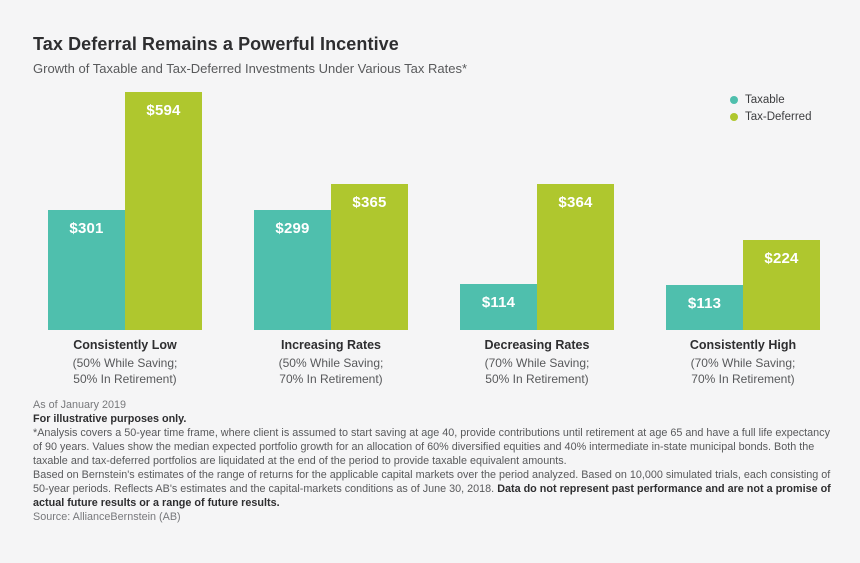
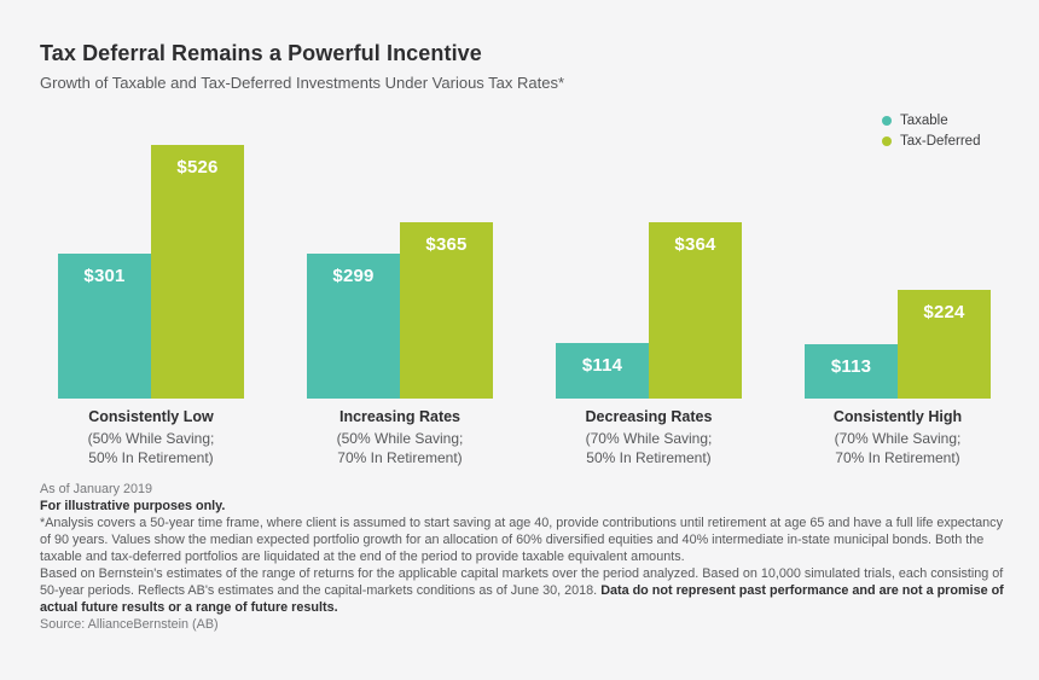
Tax-Deferred/Consistently Low: $594 -> $526
